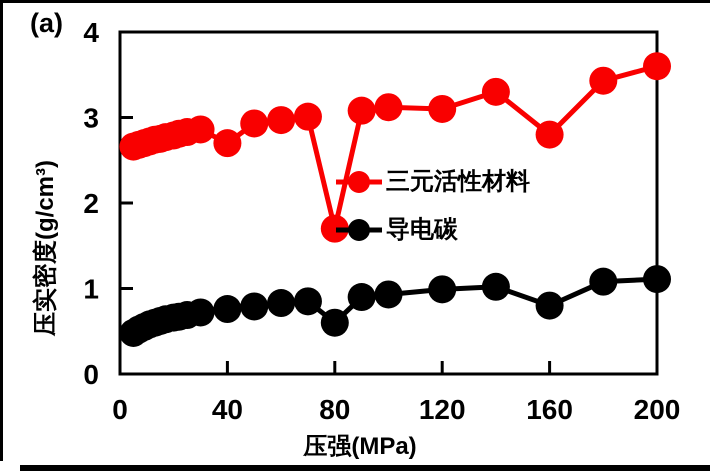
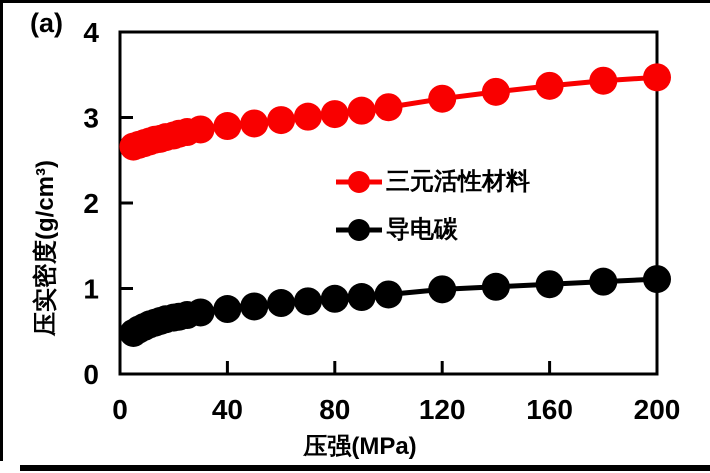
三元活性材料/40: 2.7 -> 2.9
三元活性材料/80: 1.7 -> 3.0
导电碳/80: 0.6 -> 0.9
三元活性材料/120: 3.1 -> 3.2
三元活性材料/160: 2.8 -> 3.4
导电碳/160: 0.8 -> 1.1
三元活性材料/200: 3.6 -> 3.5
